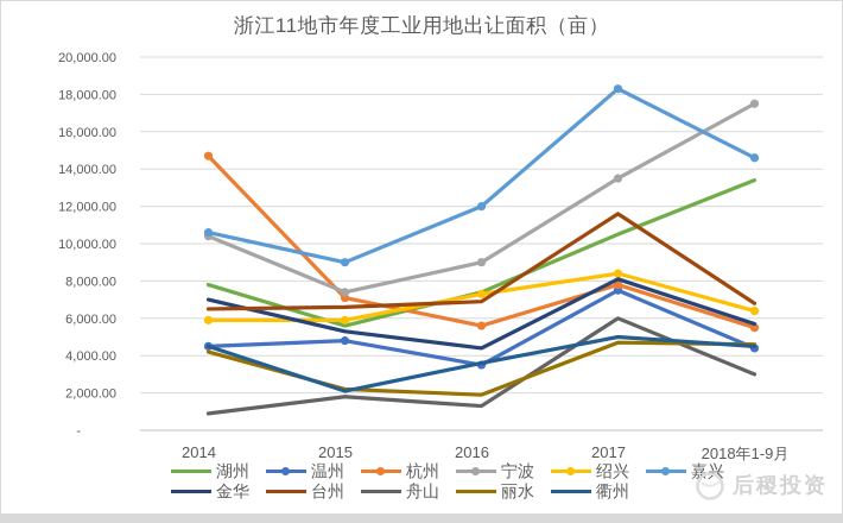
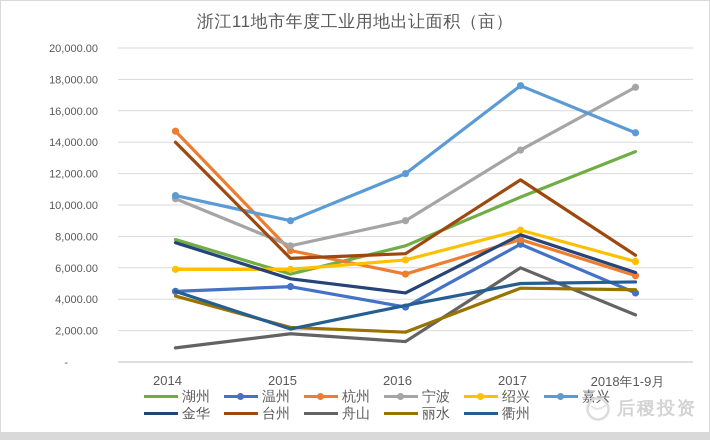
金华/2014: 7000 -> 7600
台州/2014: 6500 -> 14000
绍兴/2016: 7300 -> 6500
嘉兴/2017: 18300 -> 17600
衢州/2018年1-9月: 4500 -> 5100
